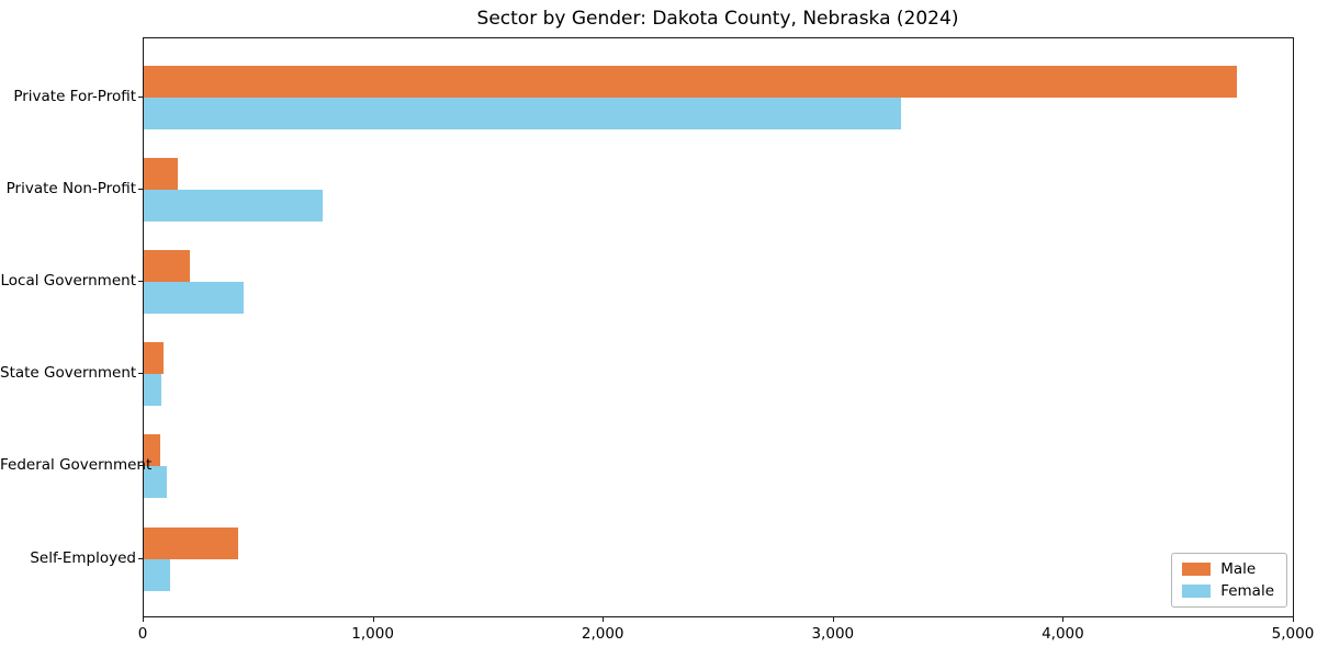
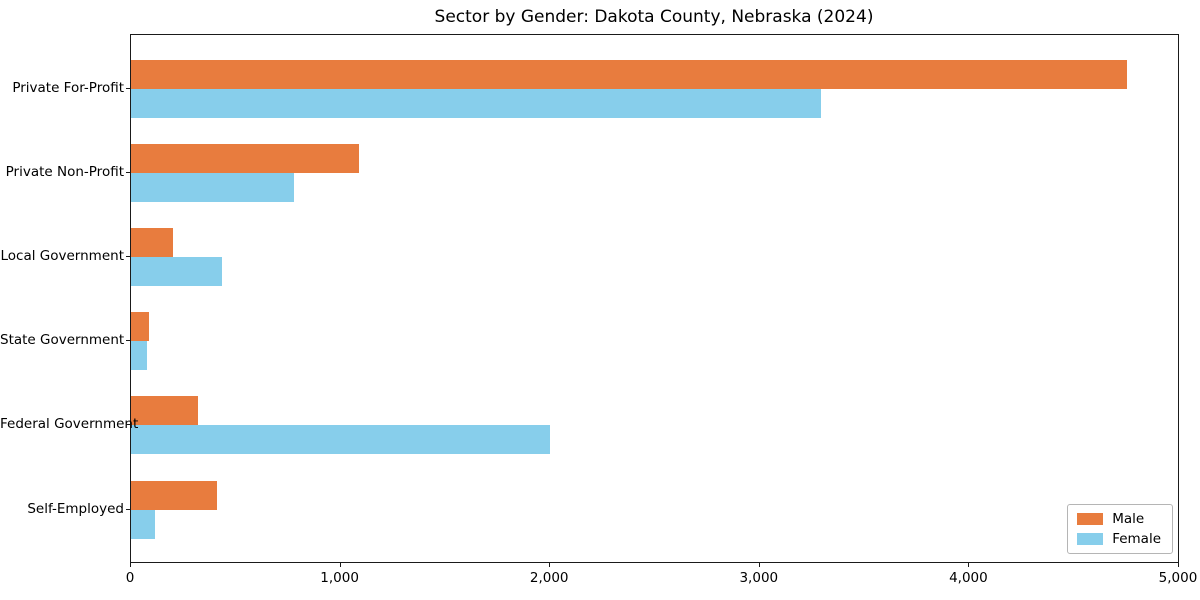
Male/Private Non-Profit: 150 -> 1090
Male/Federal Government: 70 -> 320
Female/Federal Government: 100 -> 2000
